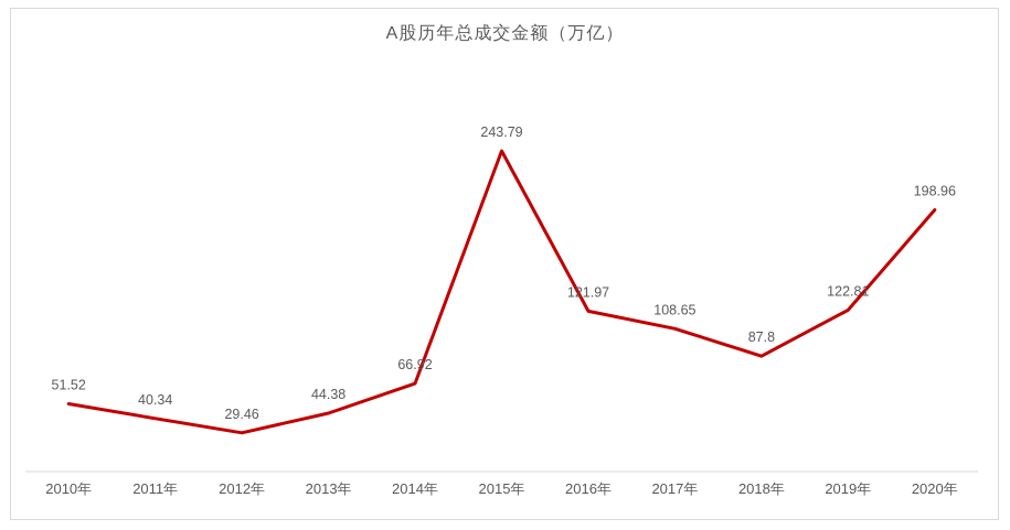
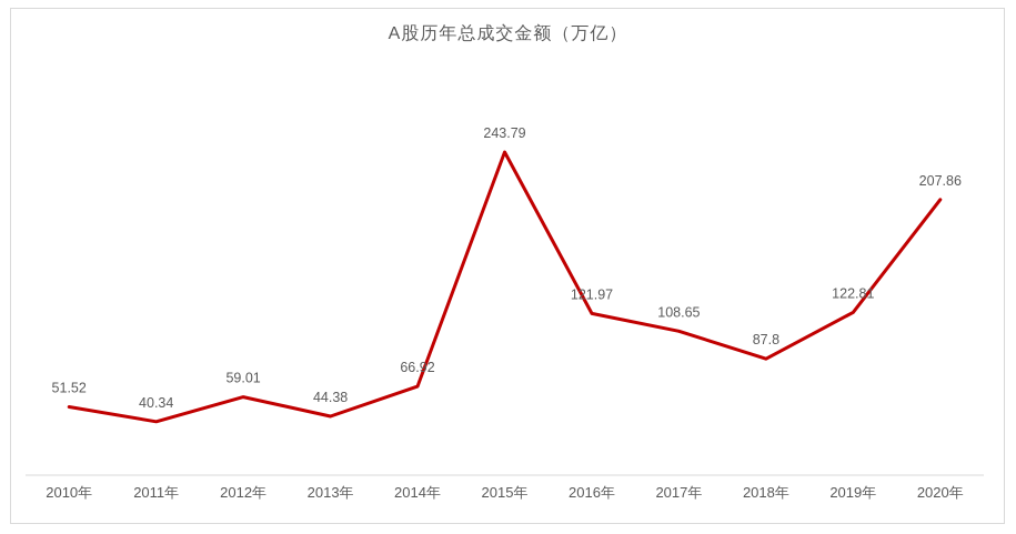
2012年: 29.46 -> 59.01
2020年: 198.96 -> 207.86
